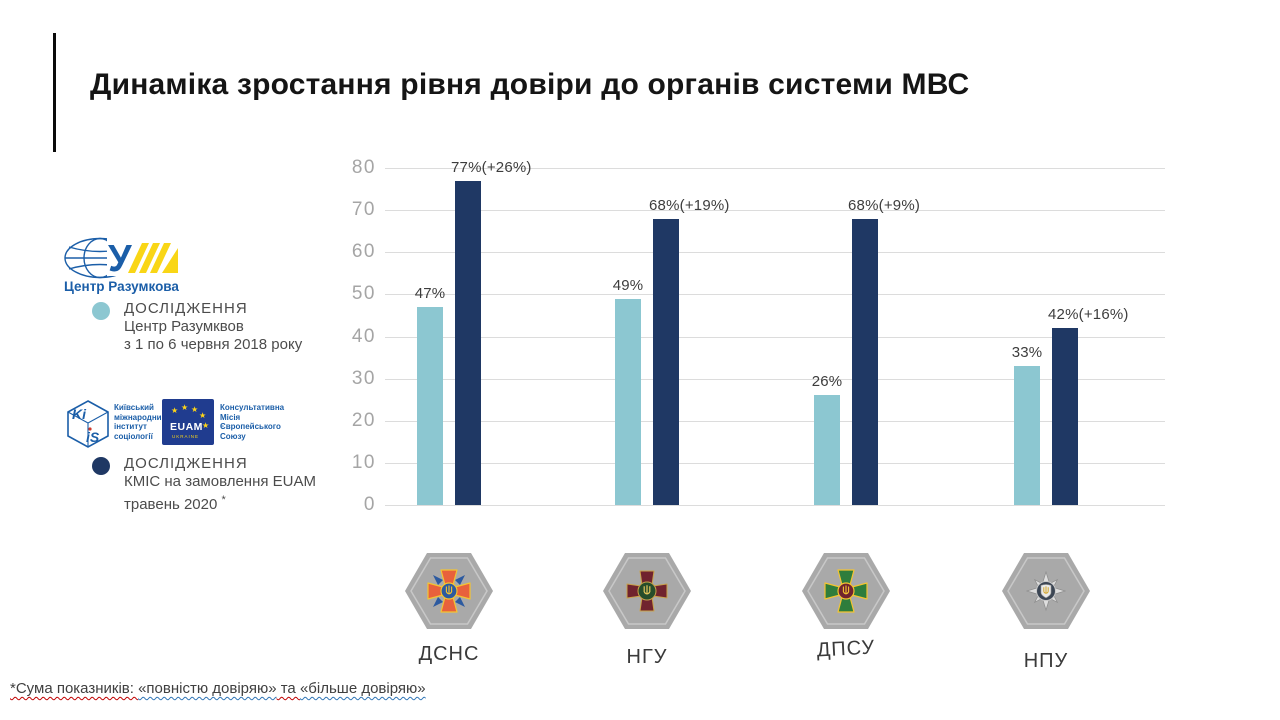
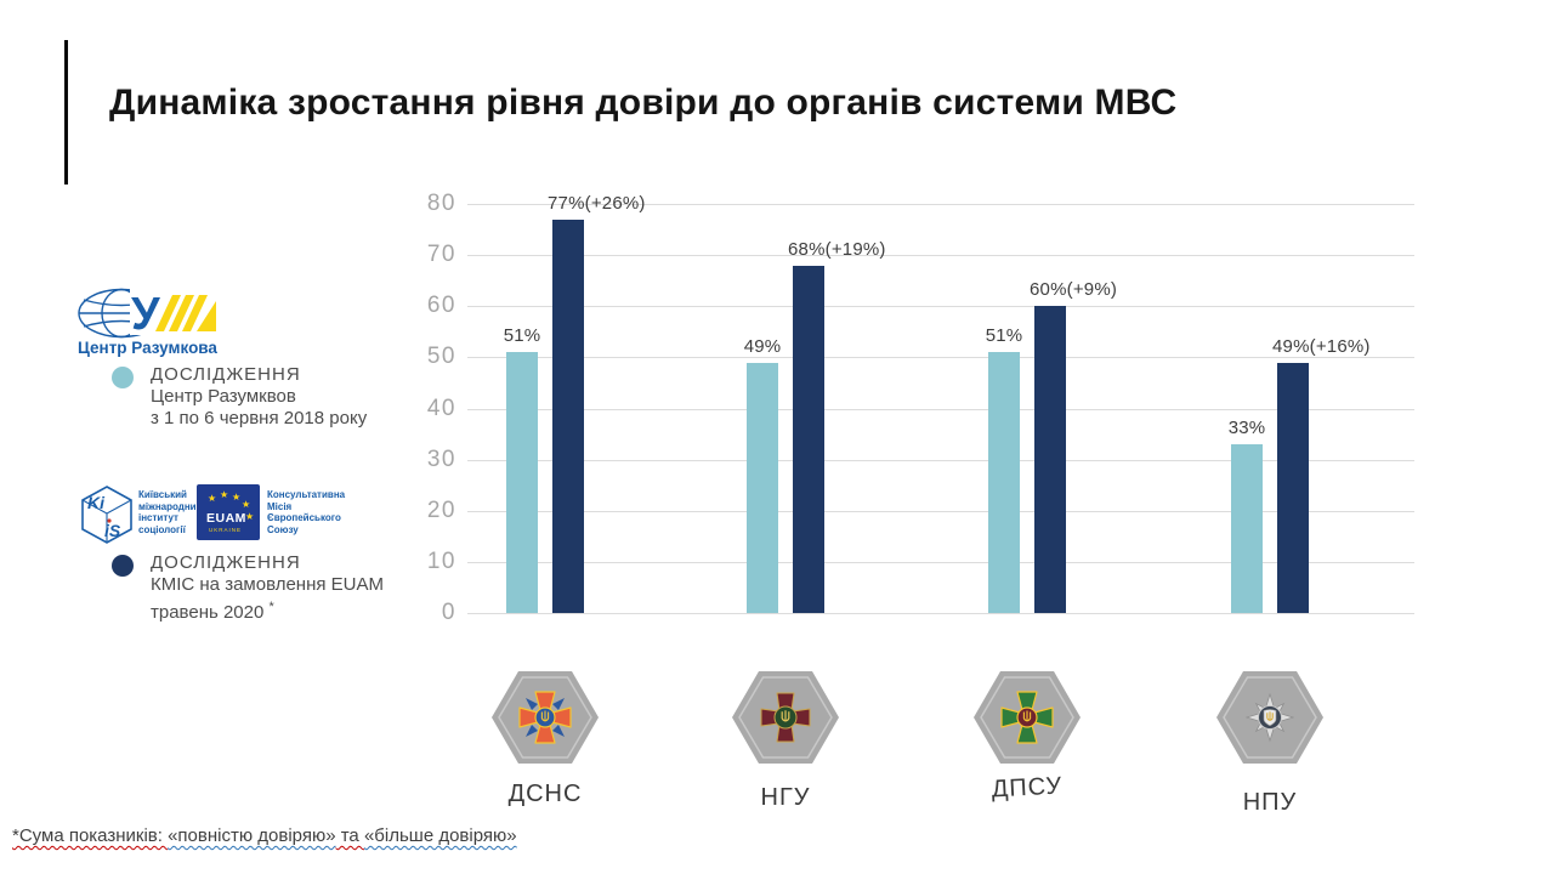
ДОСЛІДЖЕННЯ Центр Разумквов з 1 по 6 червня 2018 року/ДСНС: 47% -> 51%
ДОСЛІДЖЕННЯ Центр Разумквов з 1 по 6 червня 2018 року/ДПСУ: 26% -> 51%
ДОСЛІДЖЕННЯ КМІС на замовлення EUAM травень 2020/ДПСУ: 68 -> 60
ДОСЛІДЖЕННЯ КМІС на замовлення EUAM травень 2020/НПУ: 42 -> 49
